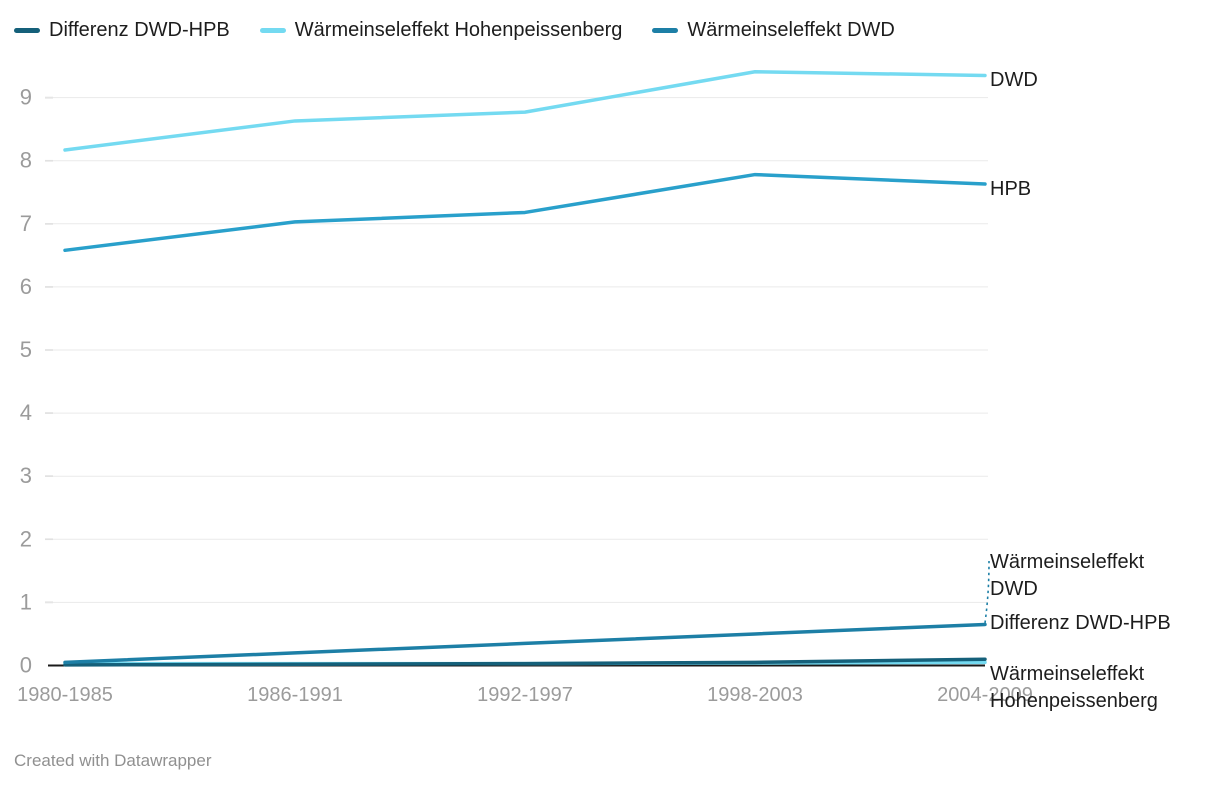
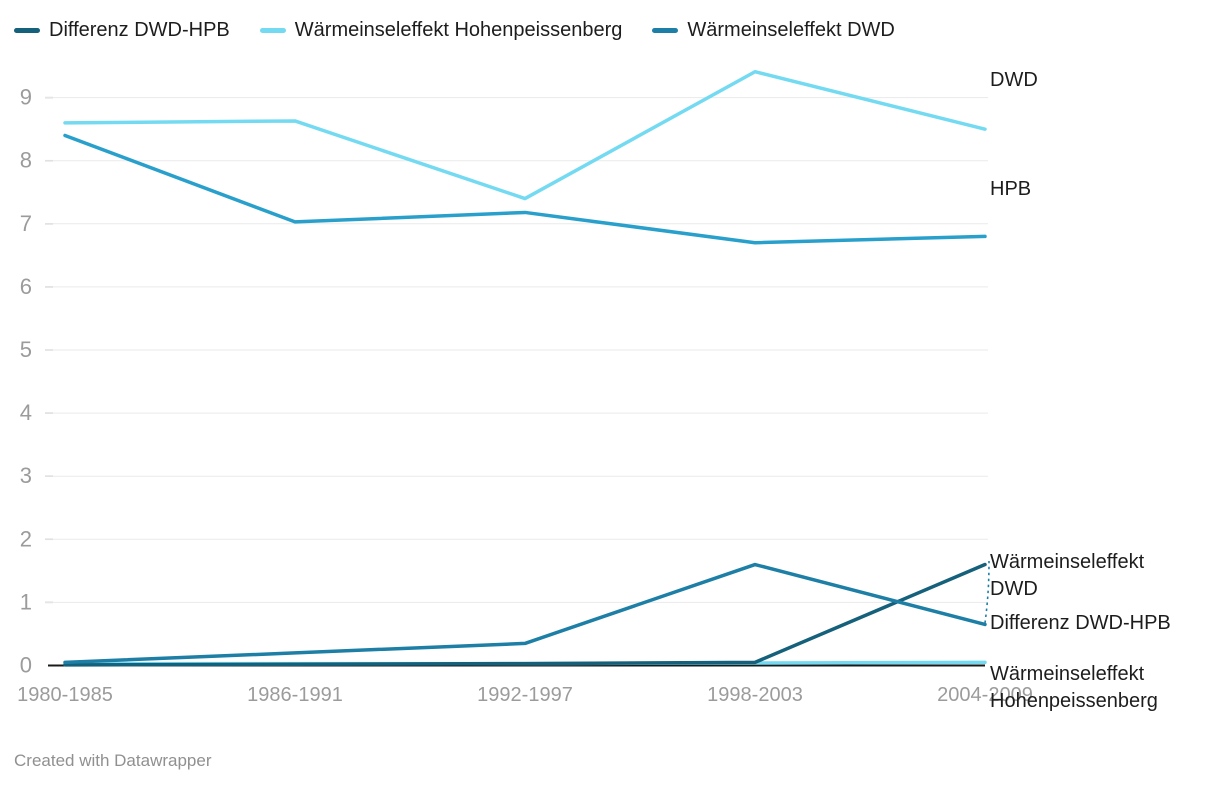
DWD/1980-1985: 8.2 -> 8.6
HPB/1980-1985: 6.6 -> 8.4
DWD/1992-1997: 8.8 -> 7.4
HPB/1998-2003: 7.8 -> 6.7
Wärmeinseleffekt DWD/1998-2003: 0.5 -> 1.6
DWD/2004-2009: 9.3 -> 8.5
HPB/2004-2009: 7.6 -> 6.8
Differenz DWD-HPB/2004-2009: 0.1 -> 1.6
